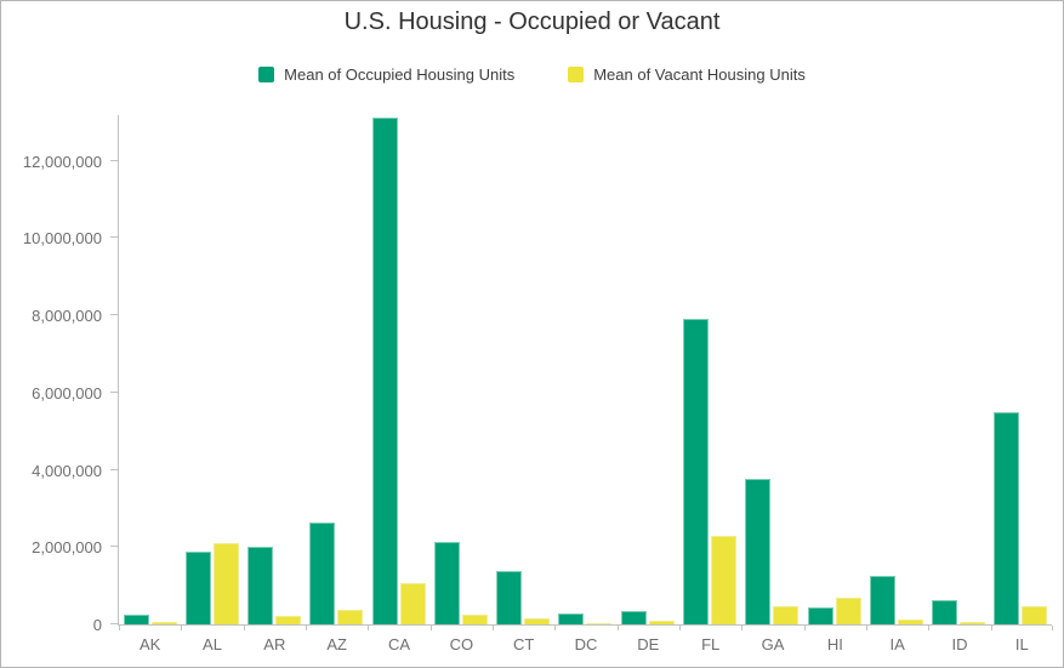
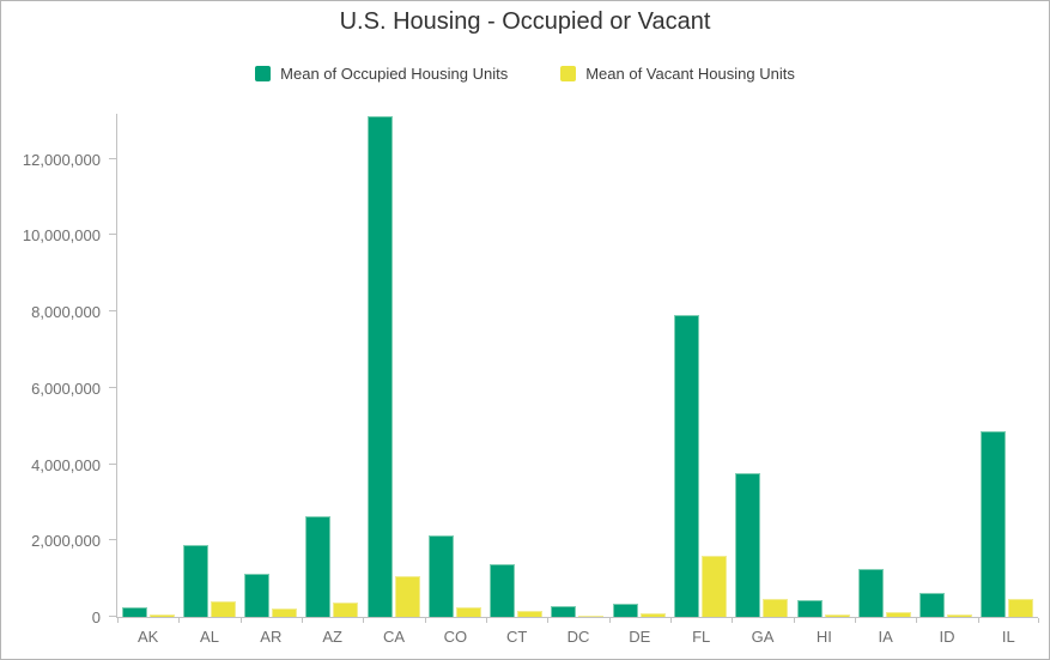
Mean of Vacant Housing Units/AL: 2100000 -> 400000
Mean of Occupied Housing Units/AR: 2000000 -> 1100000
Mean of Vacant Housing Units/FL: 2300000 -> 1600000
Mean of Vacant Housing Units/HI: 700000 -> 100000
Mean of Occupied Housing Units/IL: 5500000 -> 4900000
